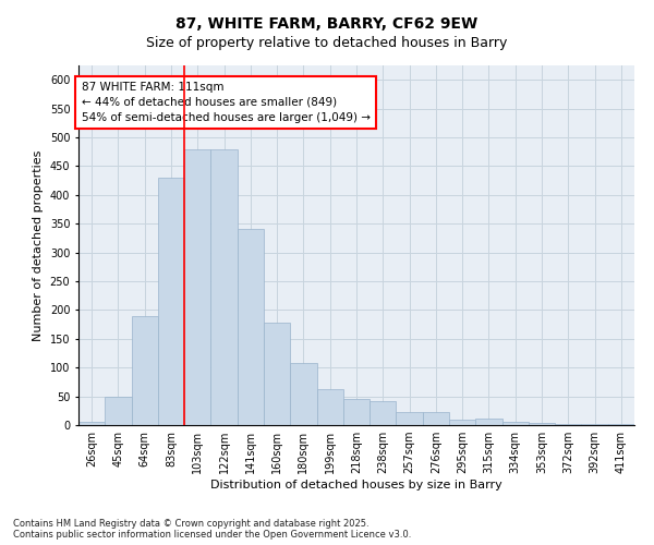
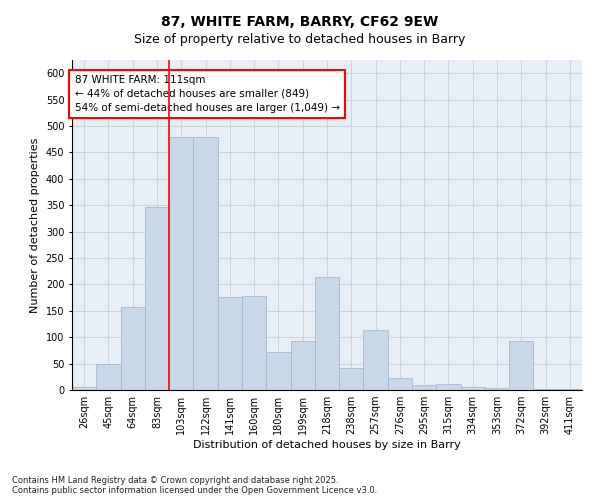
64sqm: 190 -> 158
83sqm: 430 -> 346
141sqm: 340 -> 176
180sqm: 108 -> 72
199sqm: 62 -> 92
218sqm: 45 -> 214
257sqm: 22 -> 114
372sqm: 2 -> 92
